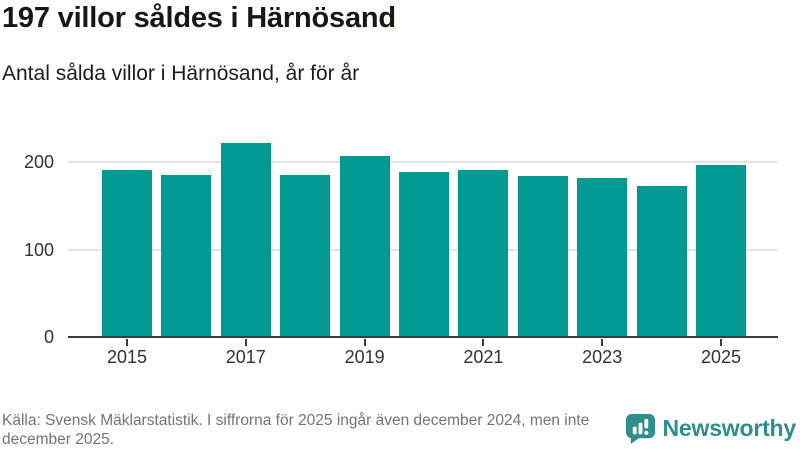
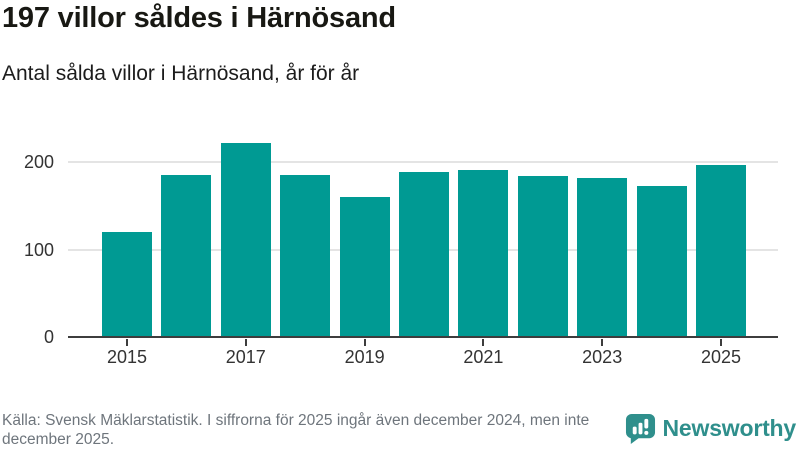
2015: 190 -> 120
2019: 210 -> 160
